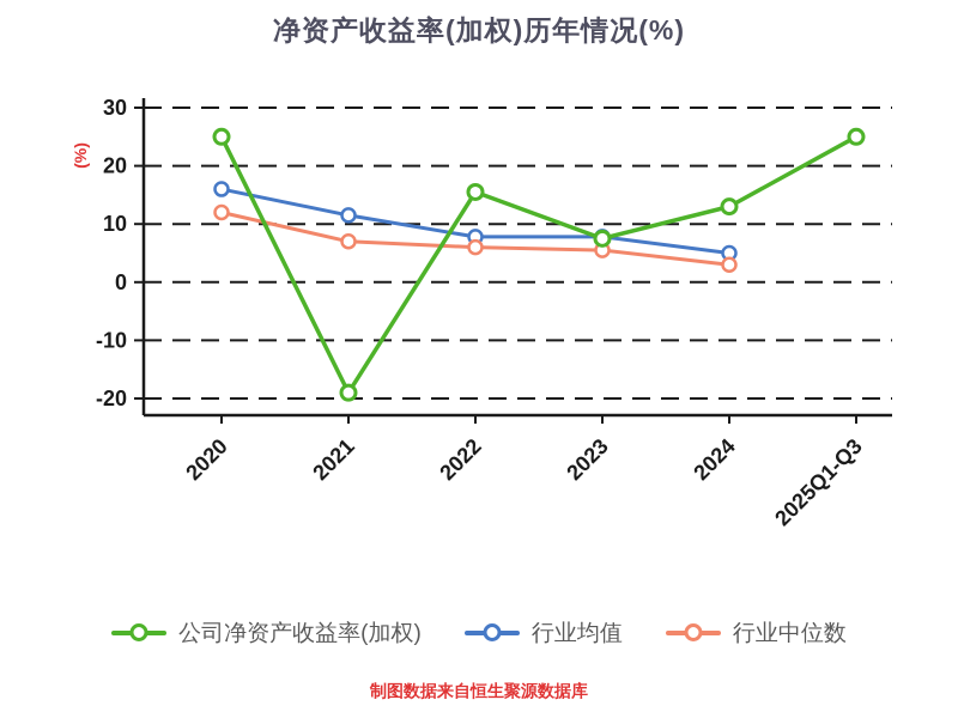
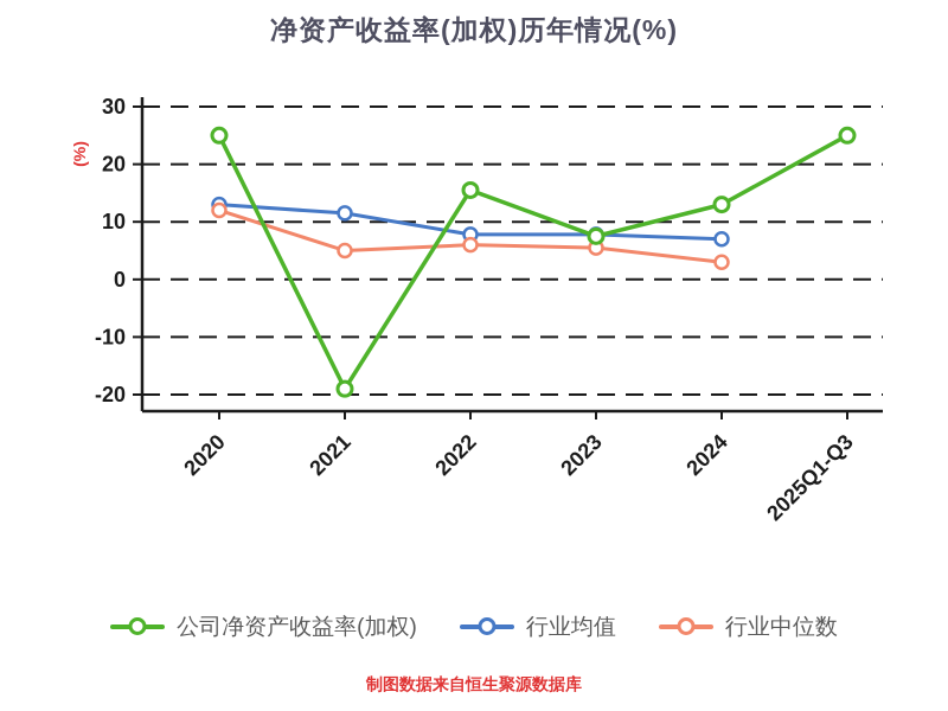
行业均值/2020: 16 -> 13
行业中位数/2021: 7 -> 5
行业均值/2024: 5 -> 7
